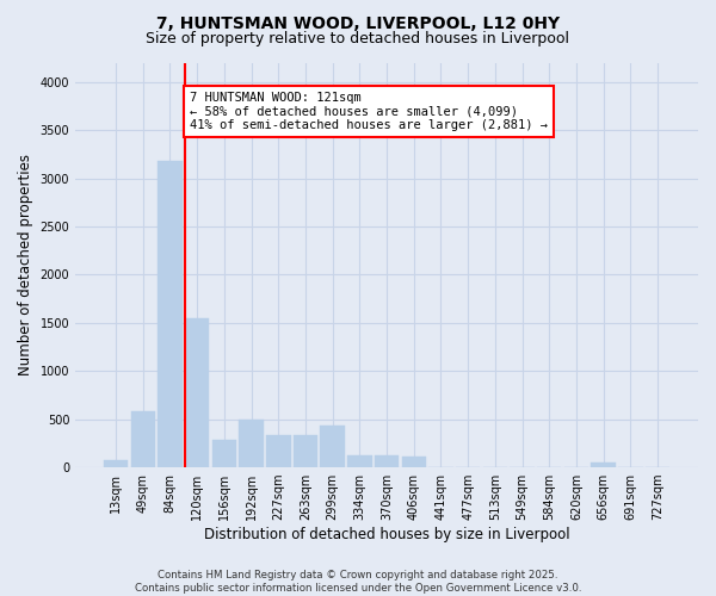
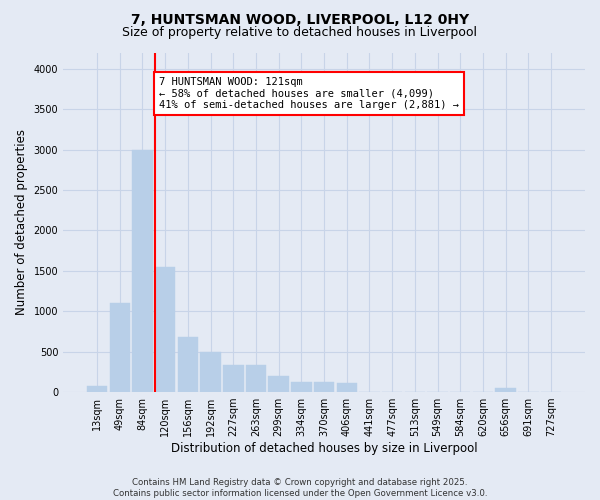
49sqm: 580 -> 1100
84sqm: 3180 -> 3000
156sqm: 280 -> 680
299sqm: 440 -> 200
